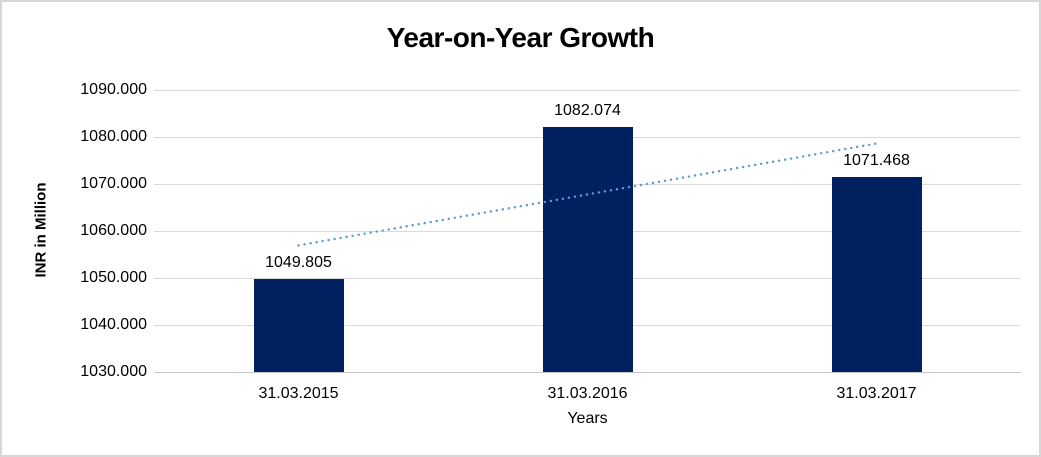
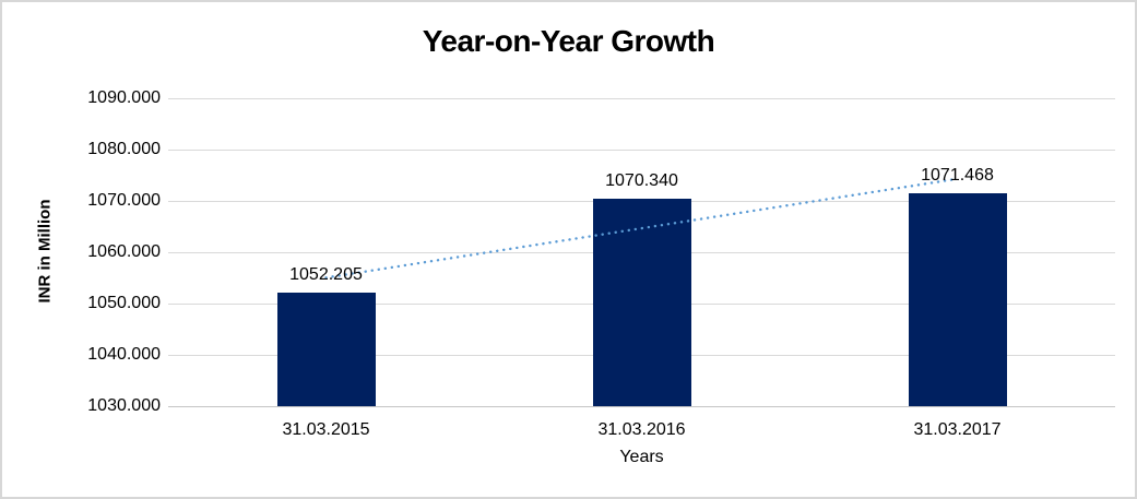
31.03.2015: 1049.805 -> 1052.205
31.03.2016: 1082.074 -> 1070.340
